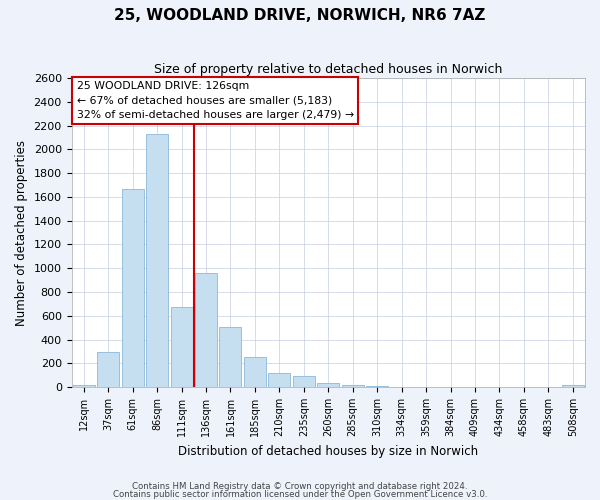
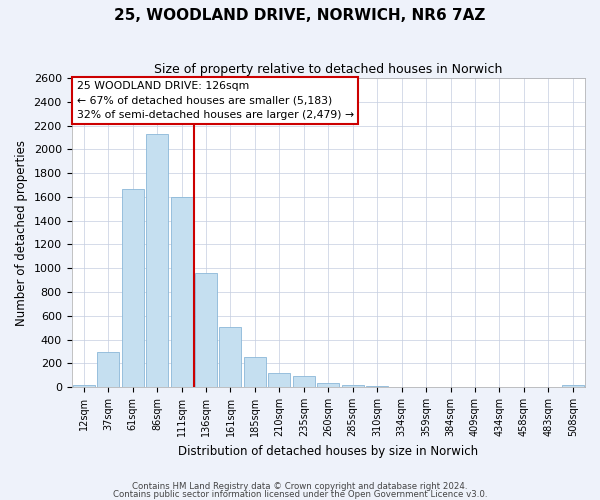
111sqm: 670 -> 1600
